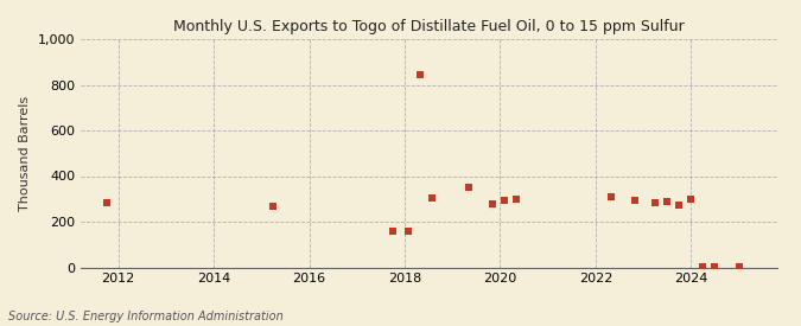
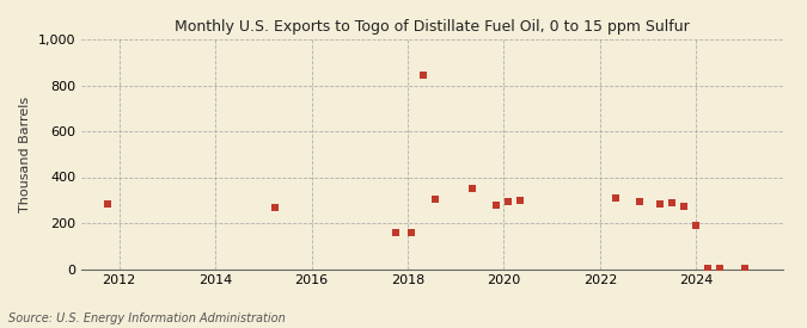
2024: 300 -> 190
